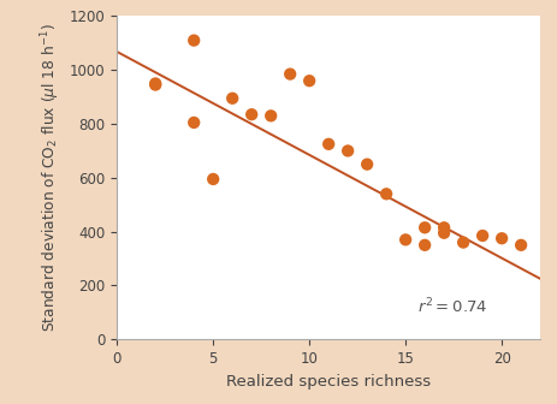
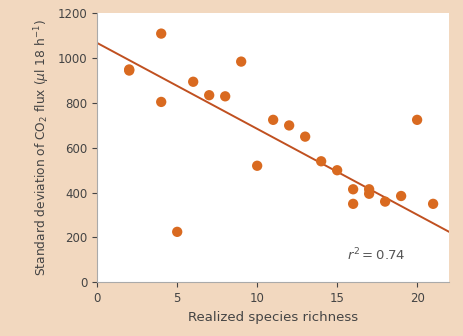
5: 595 -> 225
10: 960 -> 520
15: 370 -> 500
20: 375 -> 725
